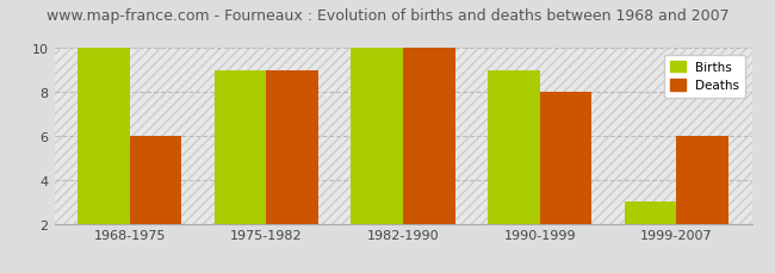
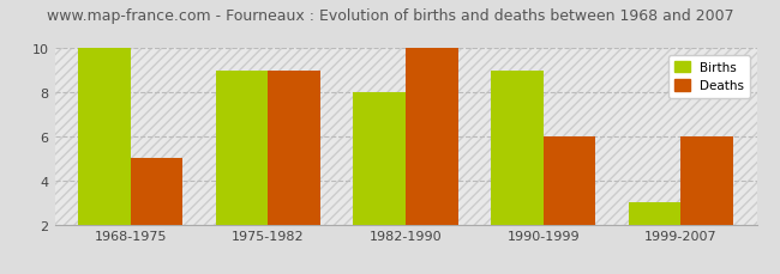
Deaths/1968-1975: 6 -> 5
Births/1982-1990: 10 -> 8
Deaths/1990-1999: 8 -> 6
